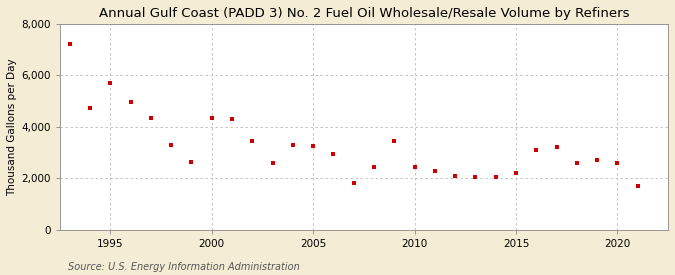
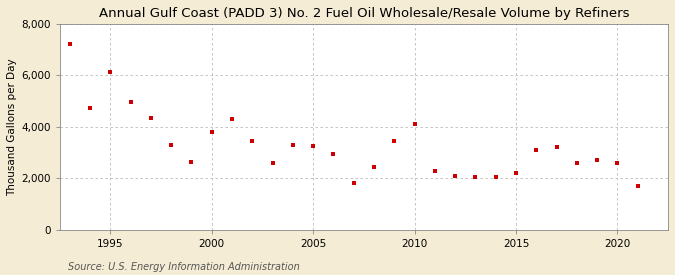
1995: 5,700 -> 6,150
2000: 4,350 -> 3,800
2010: 2,450 -> 4,100
